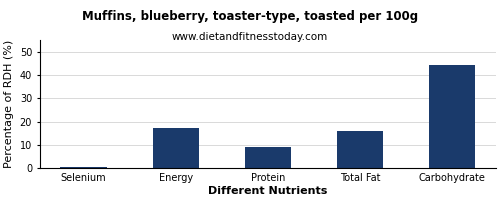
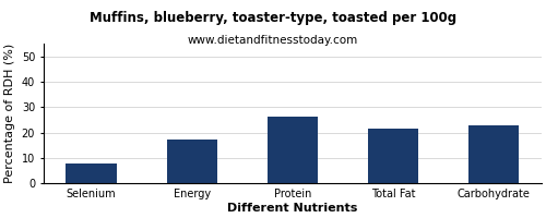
Selenium: 0.3 -> 8.0
Protein: 9.3 -> 26.5
Total Fat: 16.1 -> 21.5
Carbohydrate: 44.2 -> 23.0
